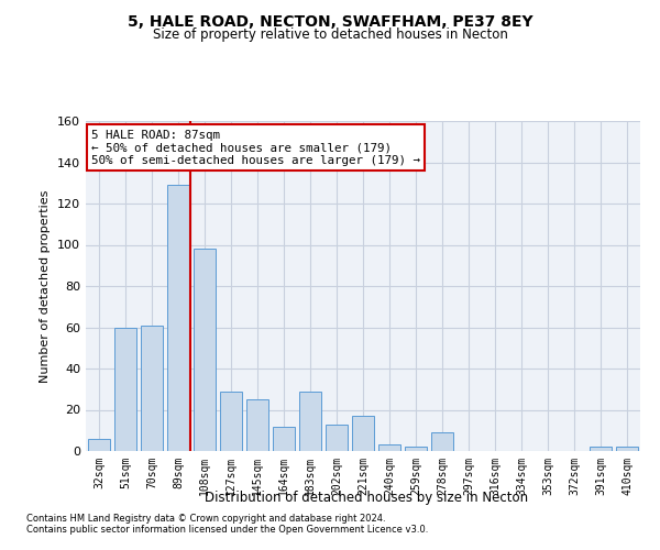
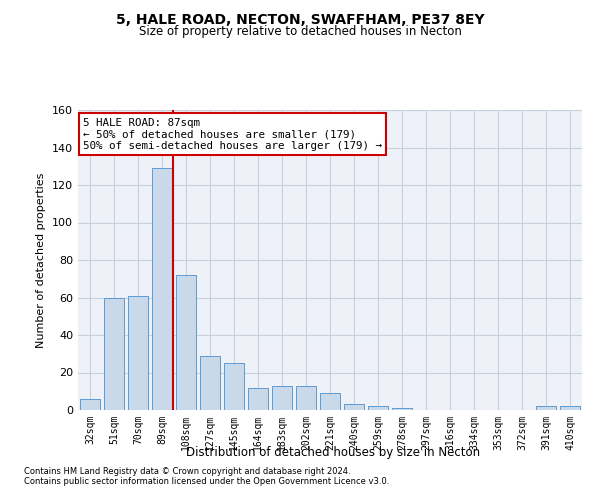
108sqm: 98 -> 72
183sqm: 29 -> 13
221sqm: 17 -> 9
278sqm: 9 -> 1
